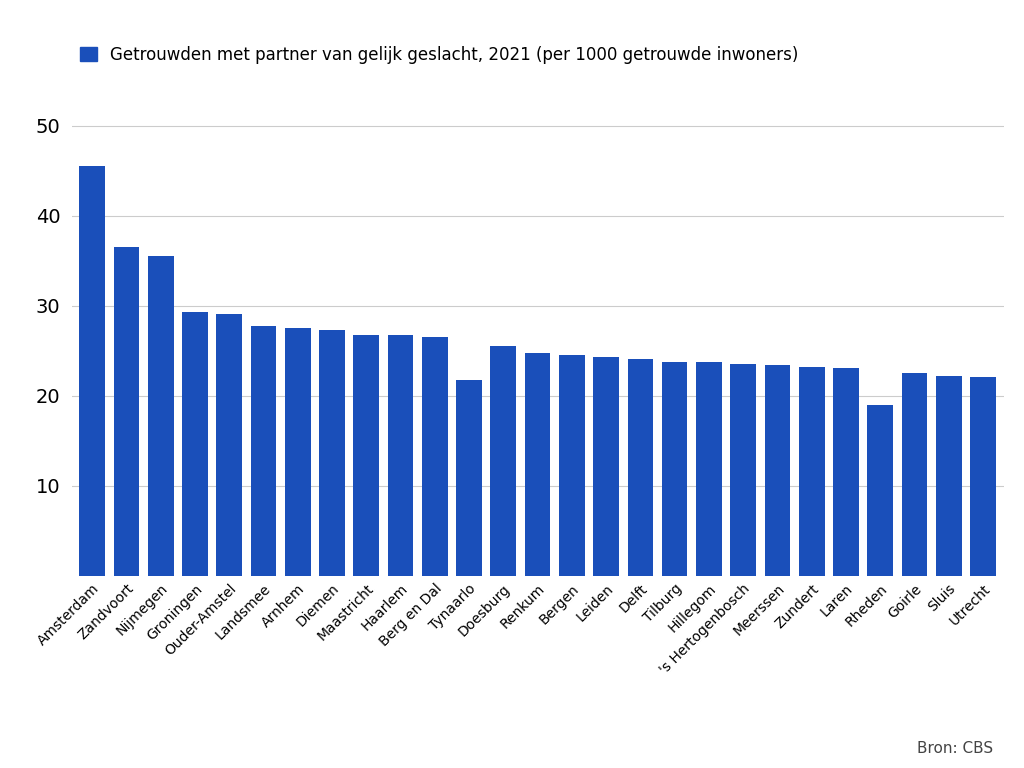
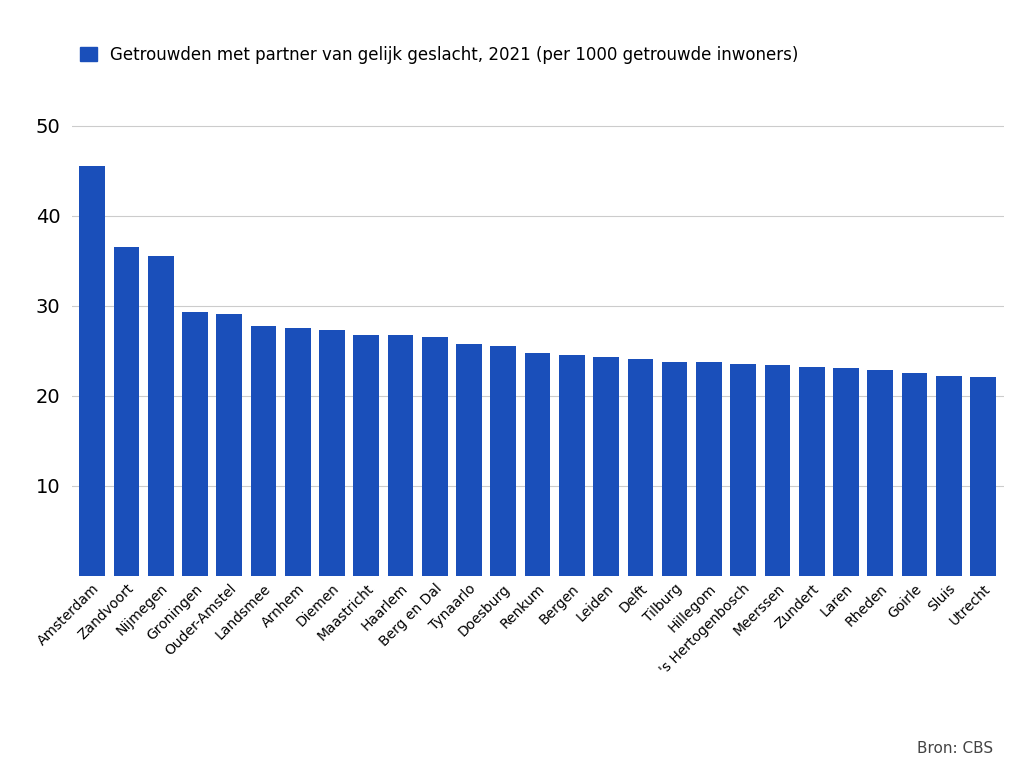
Tynaarlo: 21.8 -> 25.7
Rheden: 19.0 -> 22.9
